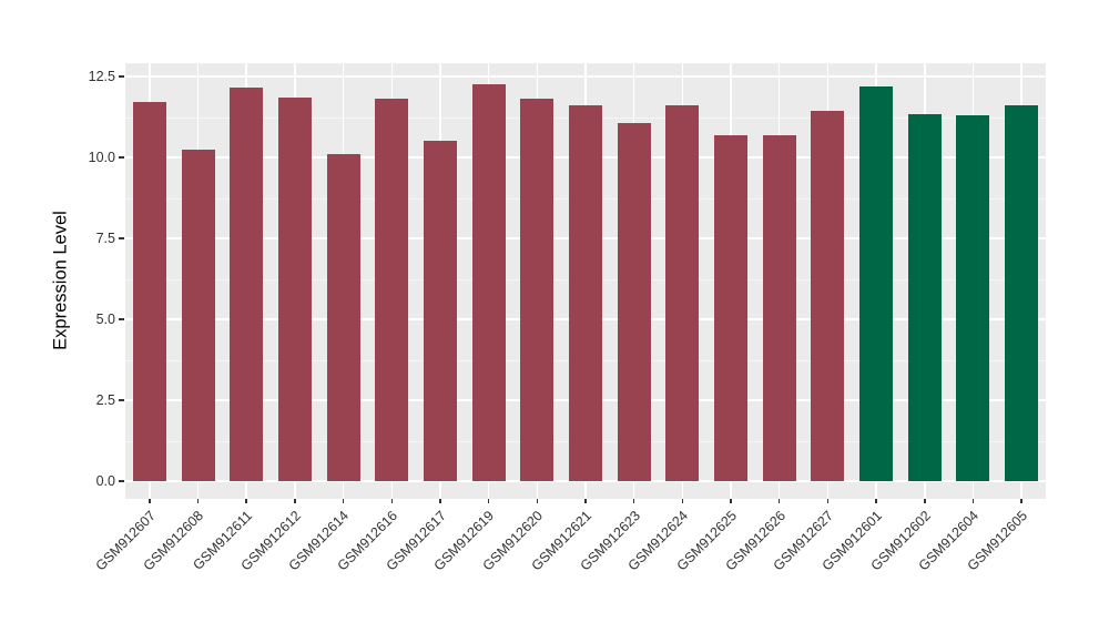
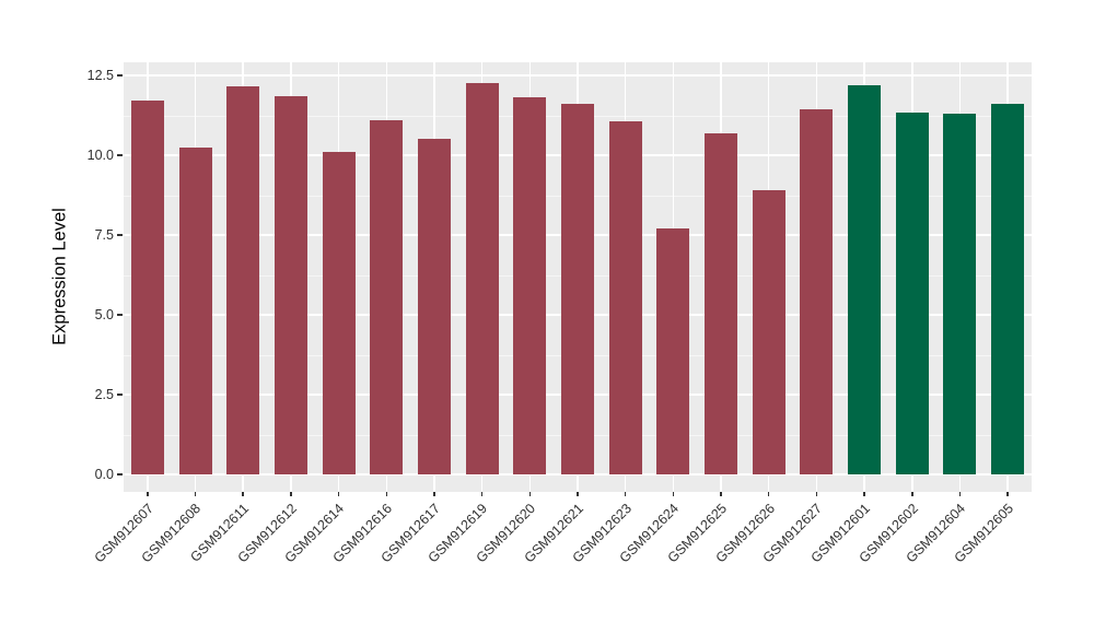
GSM912616: 11.8 -> 11.1
GSM912624: 11.6 -> 7.7
GSM912626: 10.7 -> 8.9
